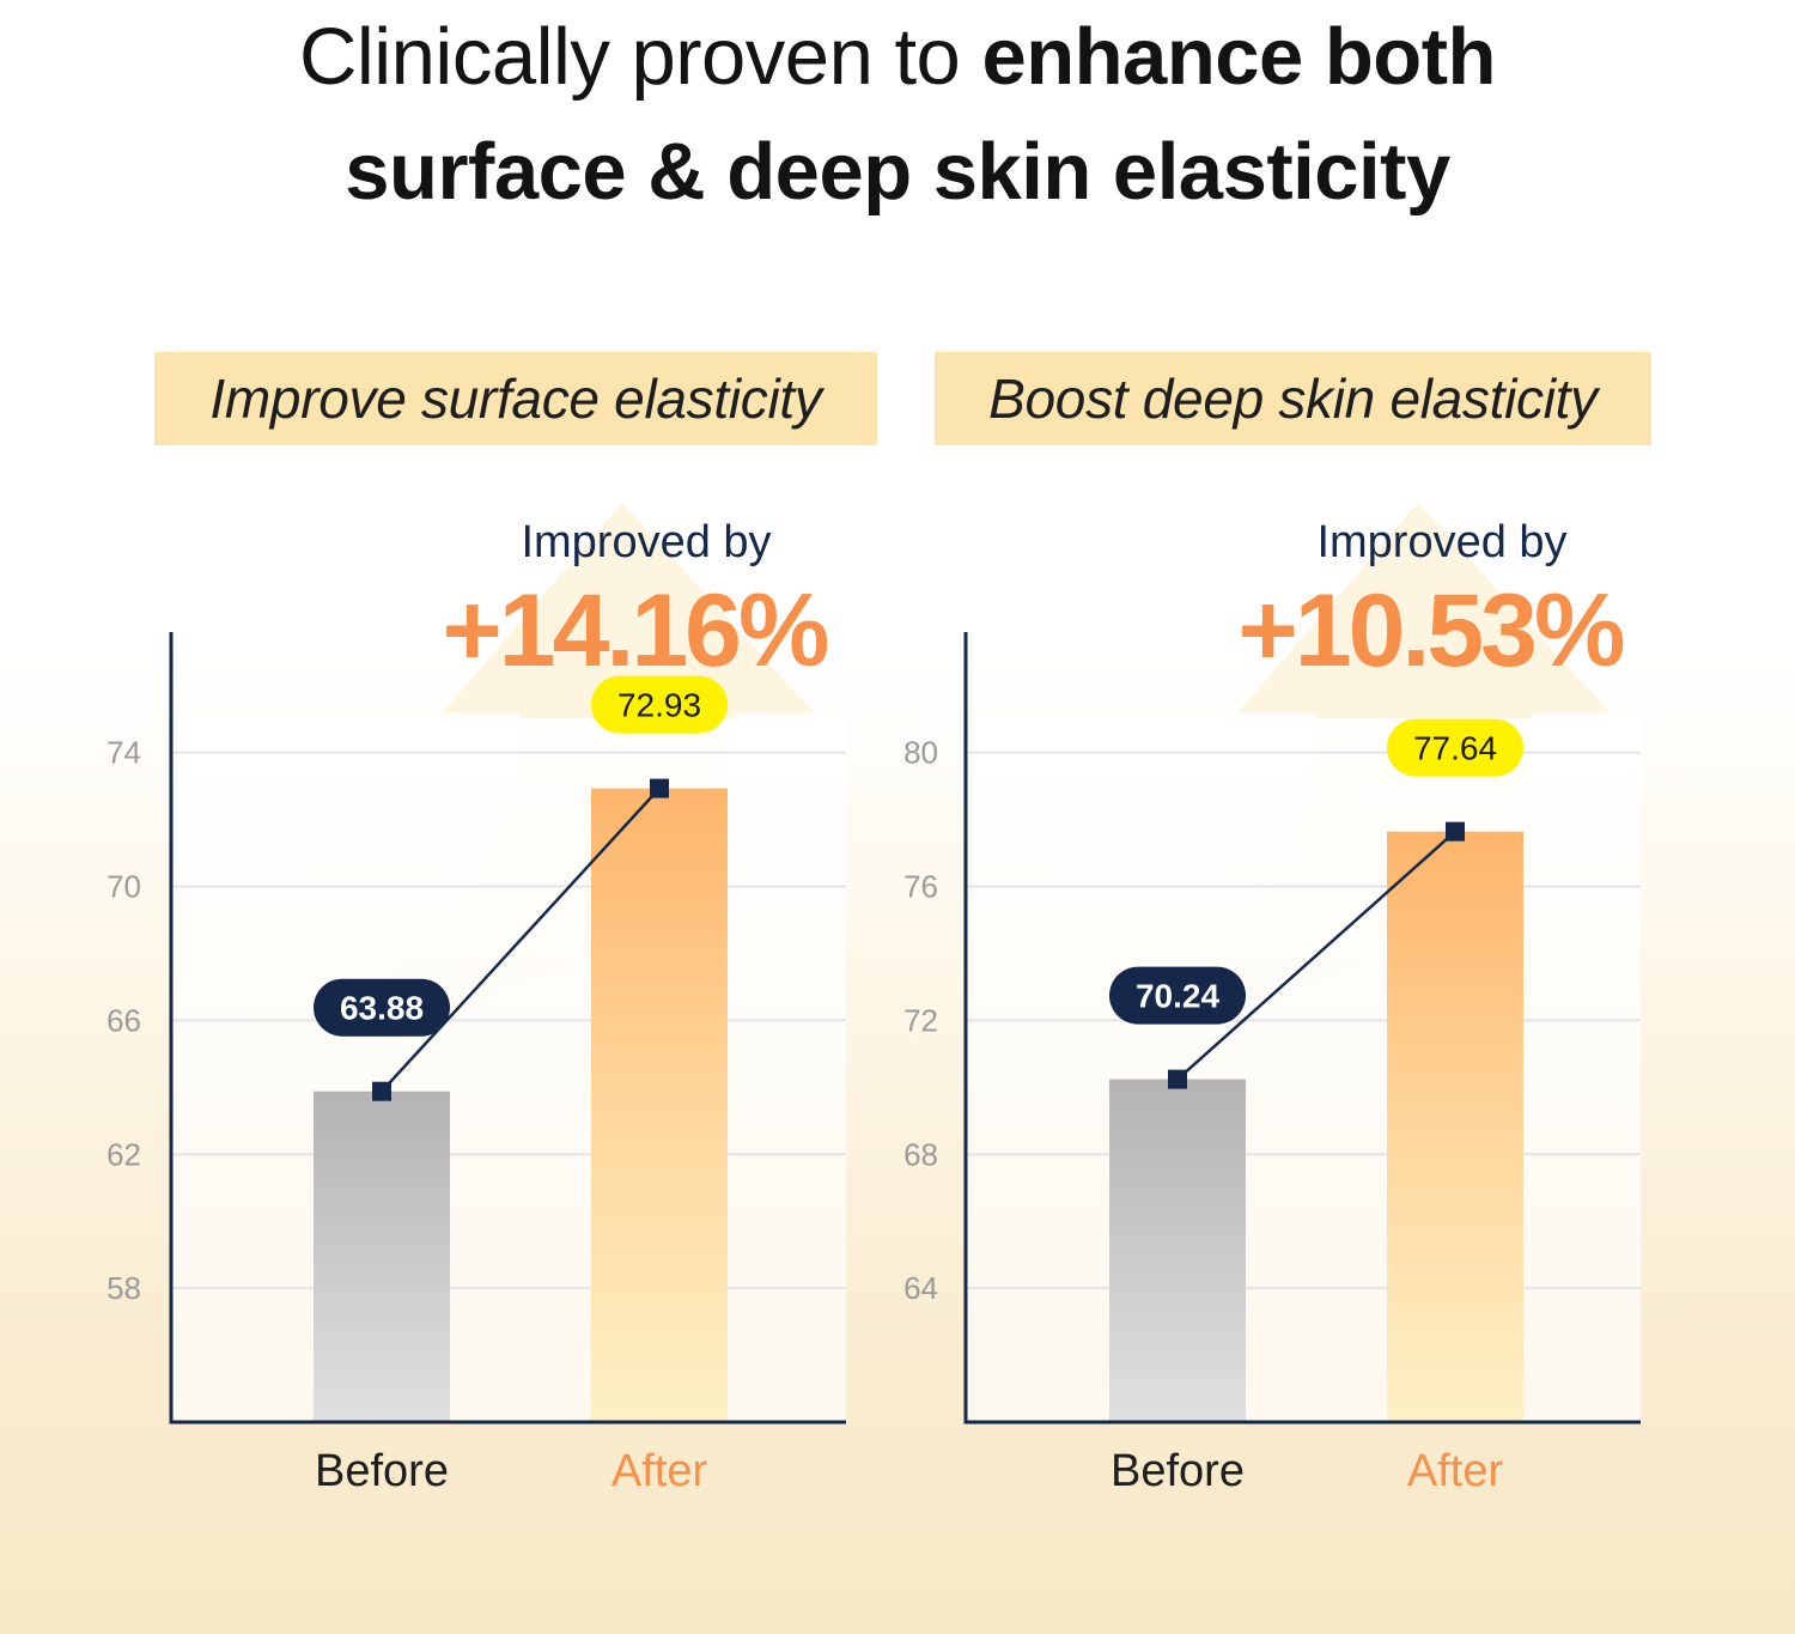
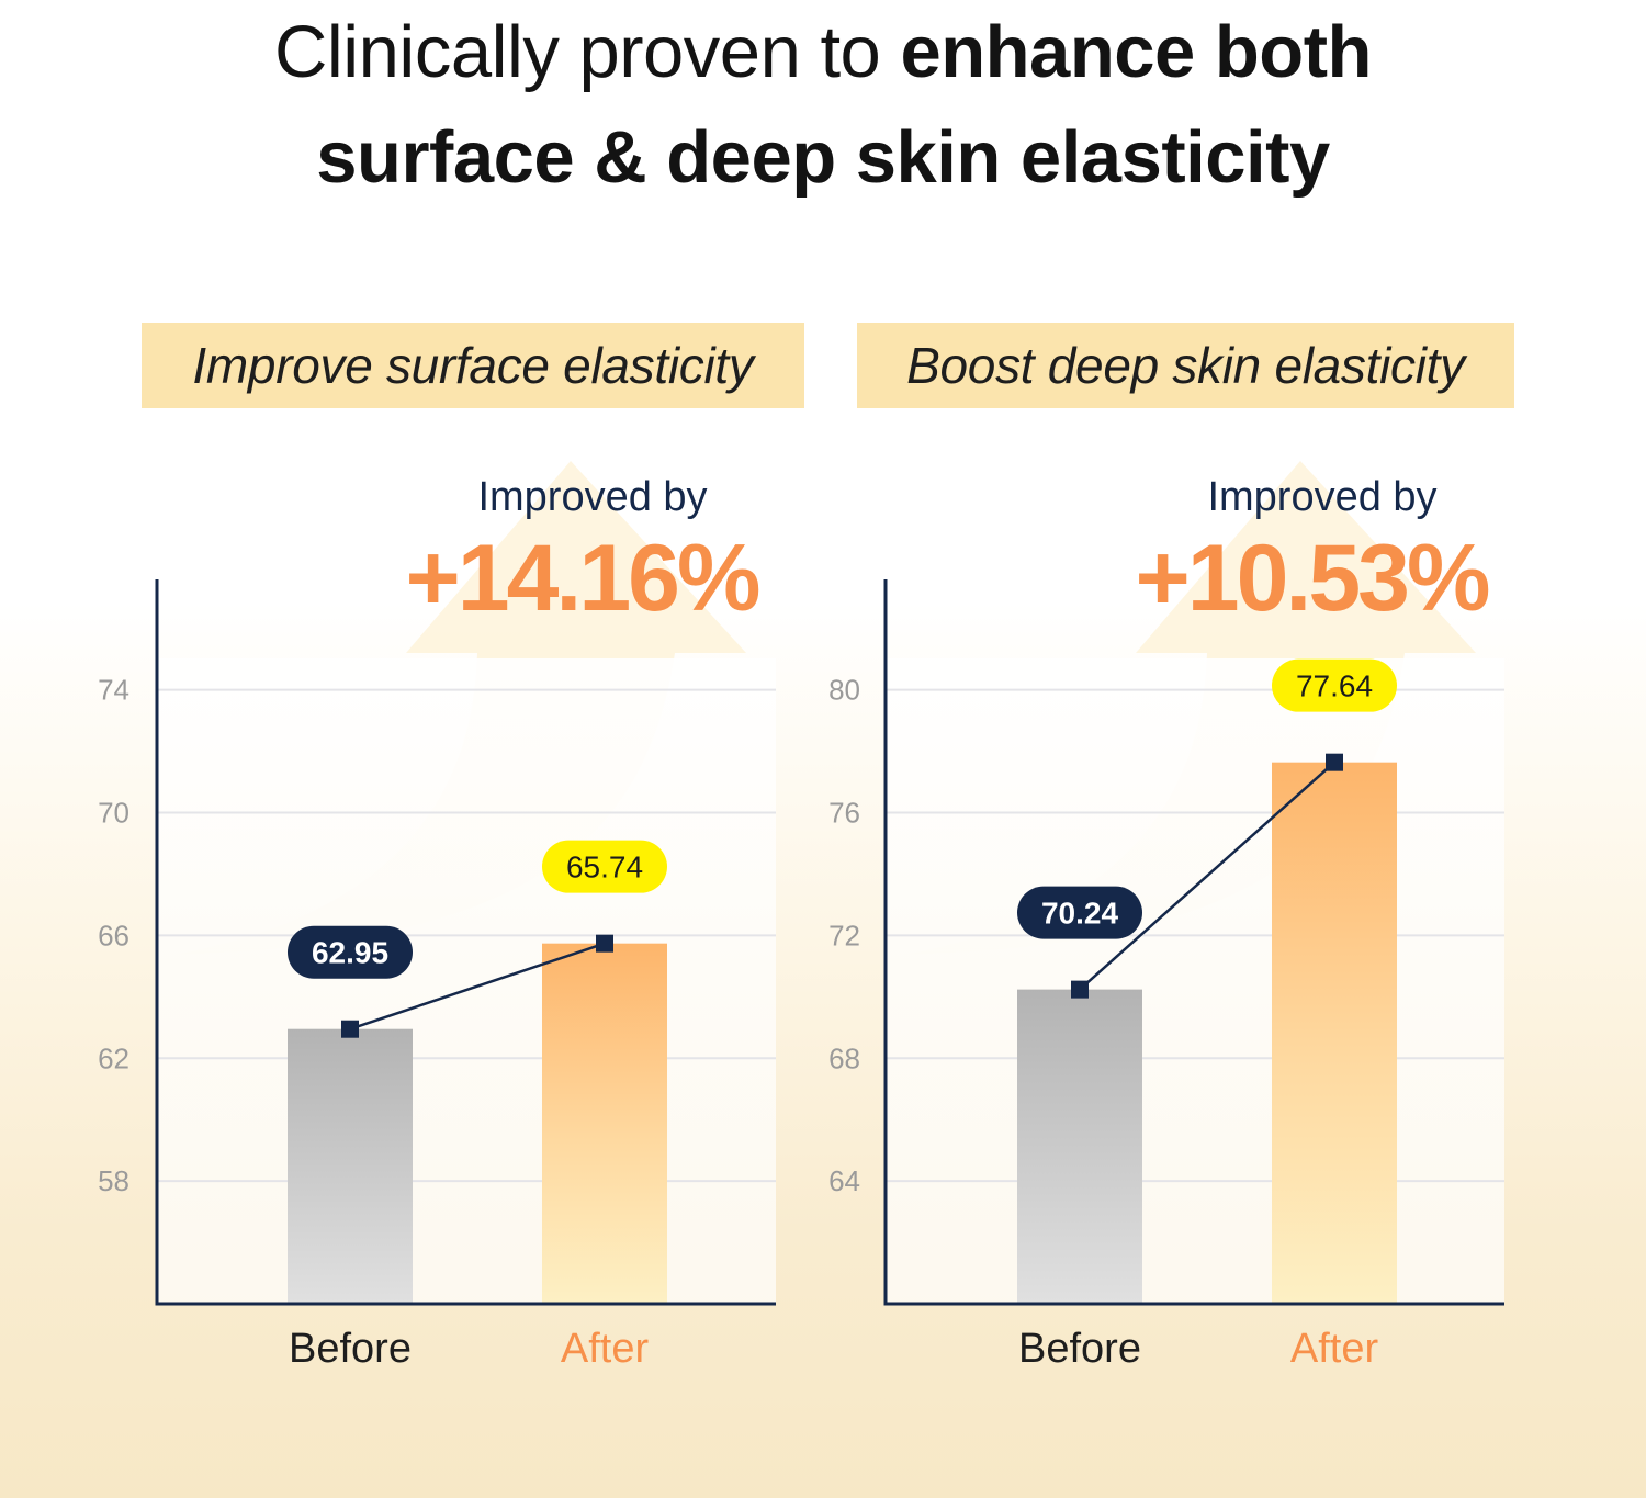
Improve surface elasticity/Before: 63.88 -> 62.95
Improve surface elasticity/After: 72.93 -> 65.74
